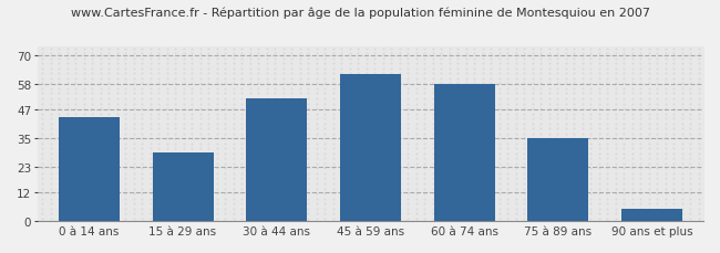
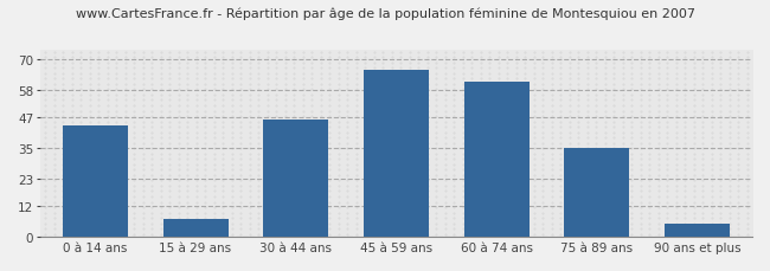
15 à 29 ans: 29 -> 7
30 à 44 ans: 52 -> 46
45 à 59 ans: 62 -> 66
60 à 74 ans: 58 -> 61
